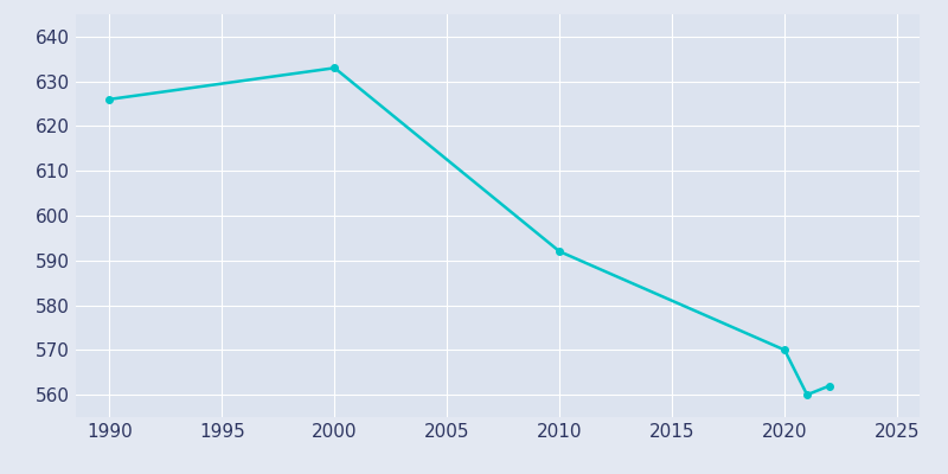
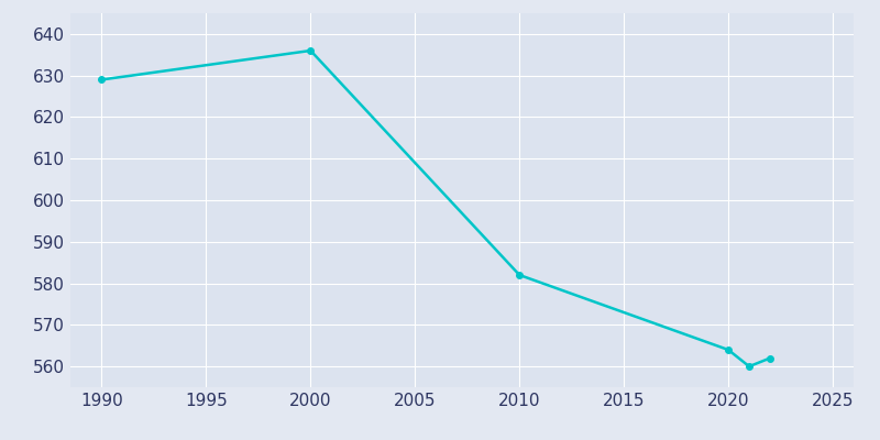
1990: 626 -> 629
2000: 633 -> 636
2010: 592 -> 582
2020: 570 -> 564
